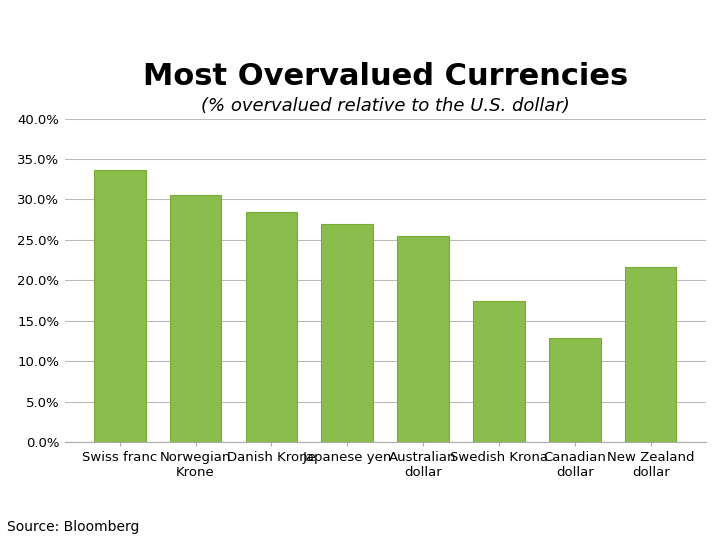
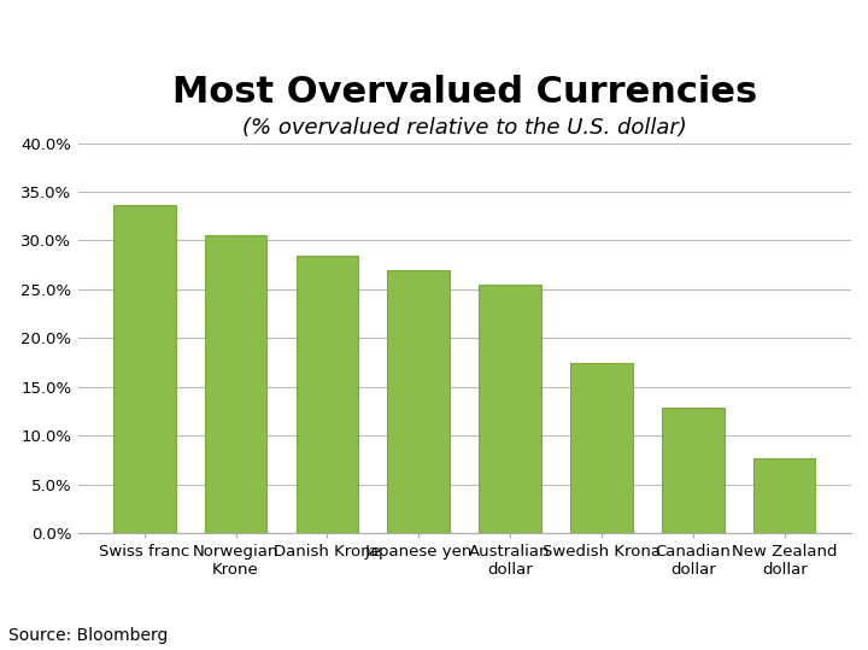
New Zealand dollar: 21.6% -> 7.7%
